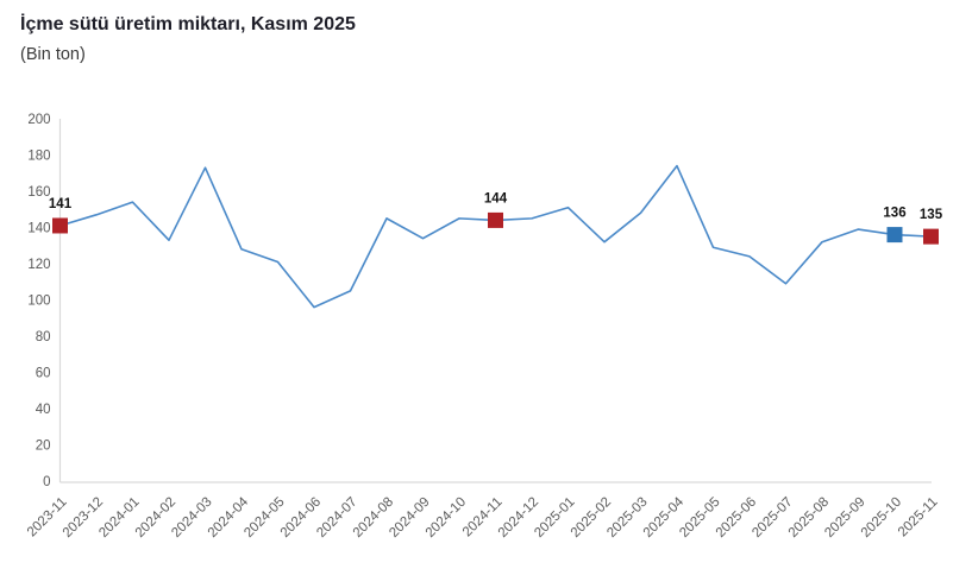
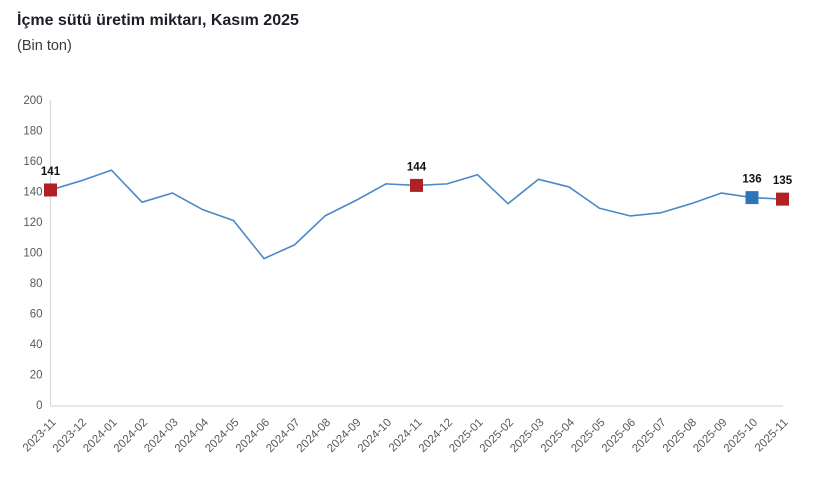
2024-03: 173 -> 139
2024-08: 145 -> 124
2025-04: 174 -> 143
2025-07: 109 -> 126
